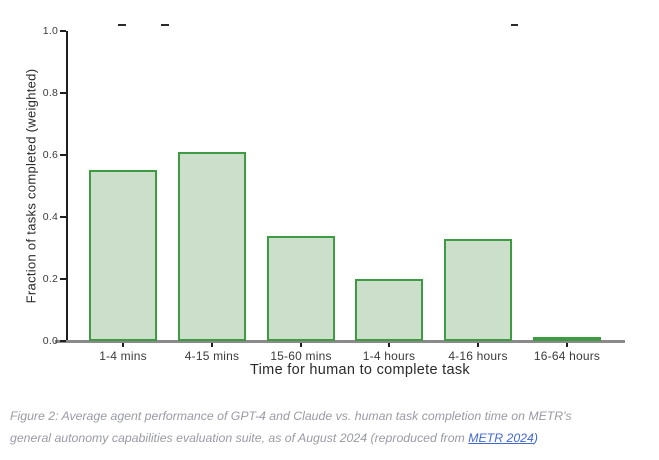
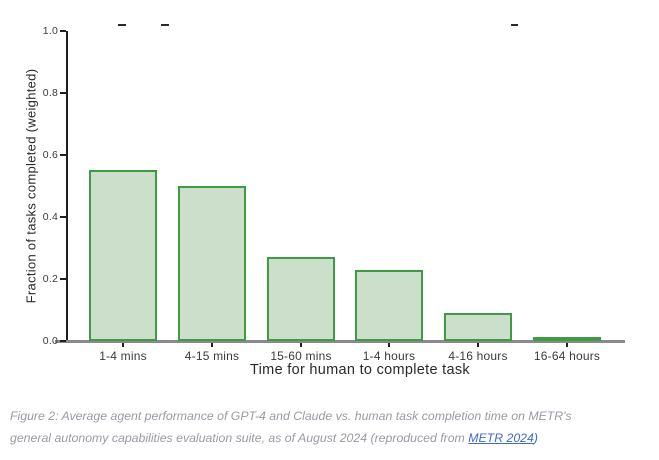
4-15 mins: 0.61 -> 0.50
15-60 mins: 0.34 -> 0.27
1-4 hours: 0.20 -> 0.23
4-16 hours: 0.33 -> 0.09
